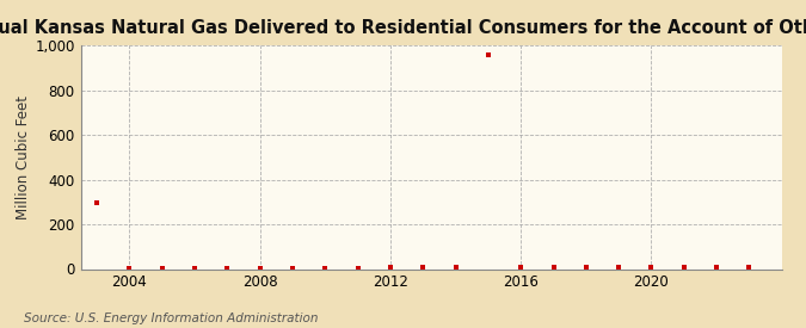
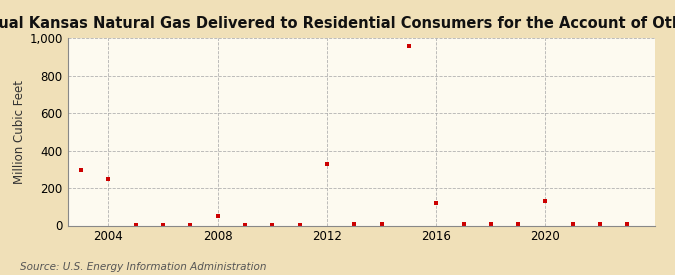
2004: 0 -> 250
2008: 0 -> 50
2012: 10 -> 330
2016: 10 -> 120
2020: 10 -> 130
